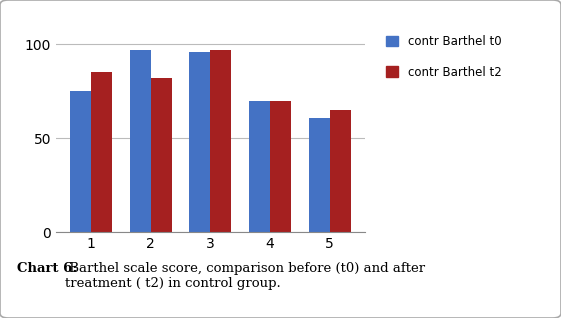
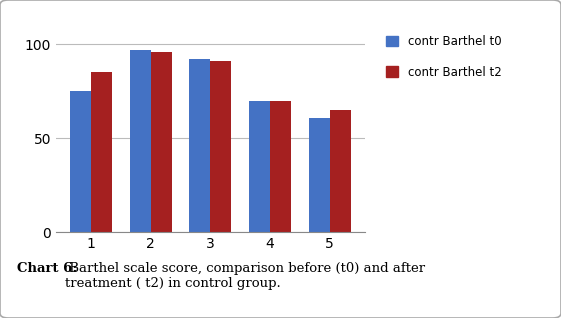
contr Barthel t2/2: 82 -> 96
contr Barthel t0/3: 96 -> 92
contr Barthel t2/3: 97 -> 91
